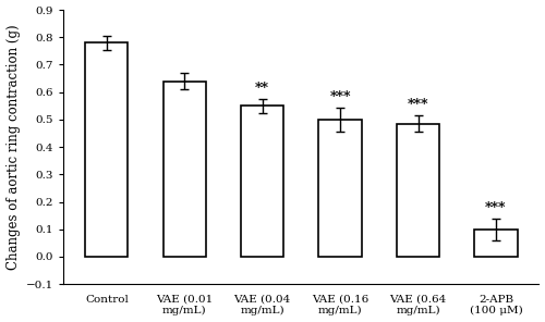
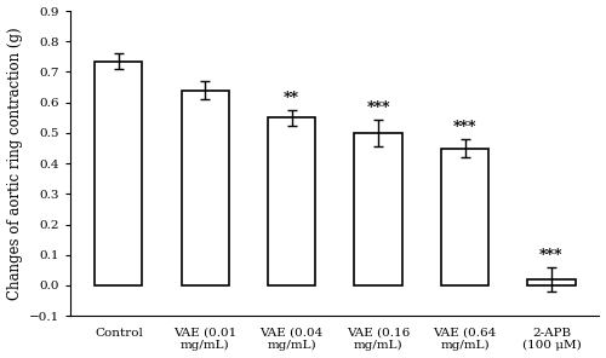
Control: 0.780 -> 0.735
VAE (0.64 mg/mL): 0.485 -> 0.450
2-APB (100 μM): 0.100 -> 0.020
